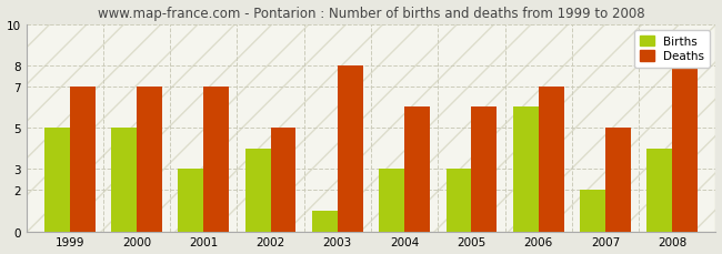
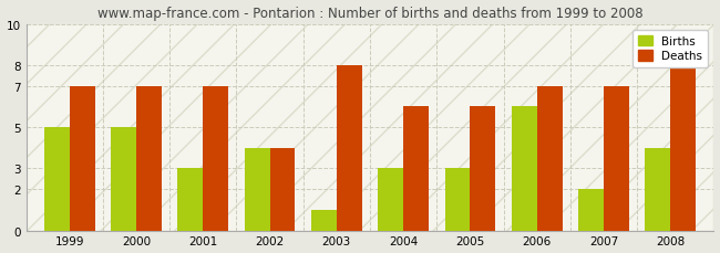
Deaths/2002: 5 -> 4
Deaths/2007: 5 -> 7
